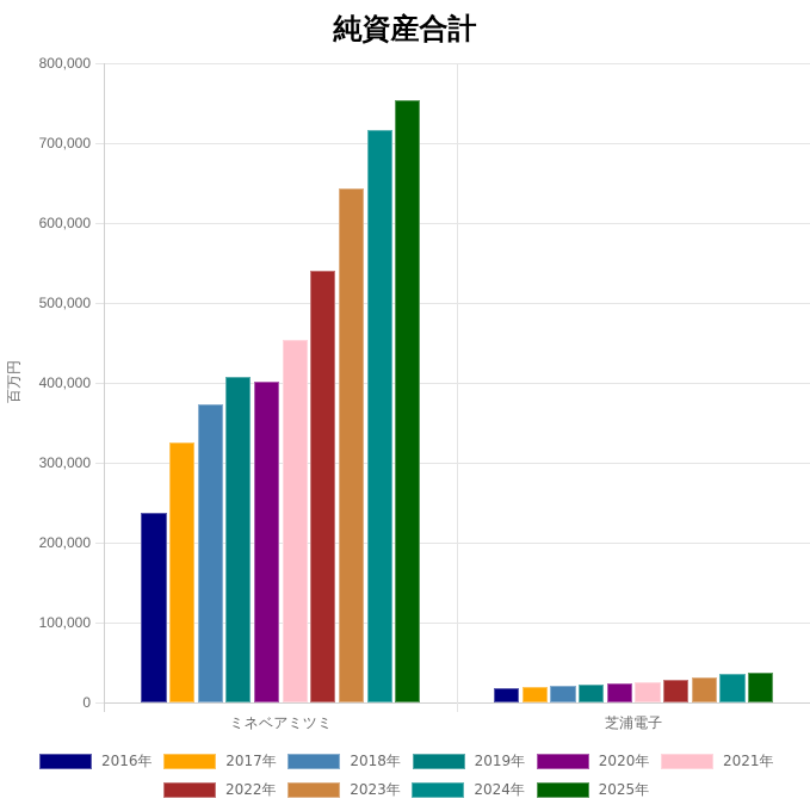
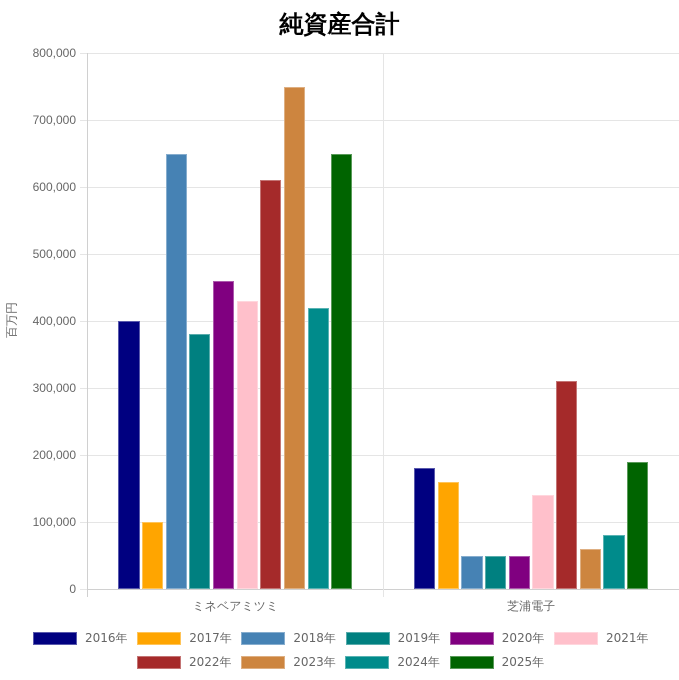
2016年/ミネベアミツミ: 240000 -> 400000
2017年/ミネベアミツミ: 320000 -> 100000
2018年/ミネベアミツミ: 370000 -> 650000
2019年/ミネベアミツミ: 410000 -> 380000
2020年/ミネベアミツミ: 400000 -> 460000
2021年/ミネベアミツミ: 450000 -> 430000
2022年/ミネベアミツミ: 540000 -> 610000
2023年/ミネベアミツミ: 640000 -> 750000
2024年/ミネベアミツミ: 720000 -> 420000
2025年/ミネベアミツミ: 750000 -> 650000
2016年/芝浦電子: 20000 -> 180000
2017年/芝浦電子: 20000 -> 160000
2018年/芝浦電子: 20000 -> 50000
2019年/芝浦電子: 20000 -> 50000
2020年/芝浦電子: 20000 -> 50000
2021年/芝浦電子: 30000 -> 140000
2022年/芝浦電子: 30000 -> 310000
2023年/芝浦電子: 30000 -> 60000
2024年/芝浦電子: 40000 -> 80000
2025年/芝浦電子: 40000 -> 190000
